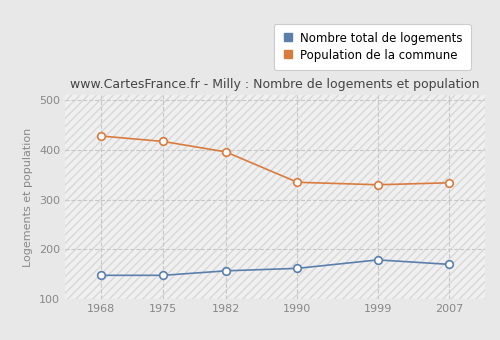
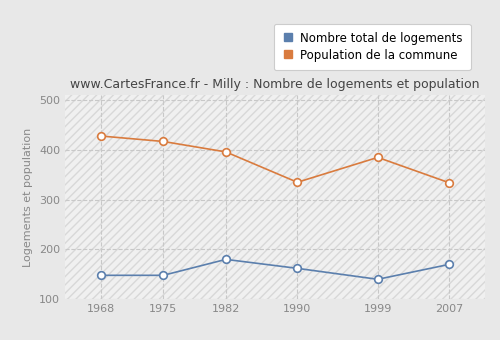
Nombre total de logements/1982: 157 -> 180
Nombre total de logements/1999: 179 -> 140
Population de la commune/1999: 330 -> 385
